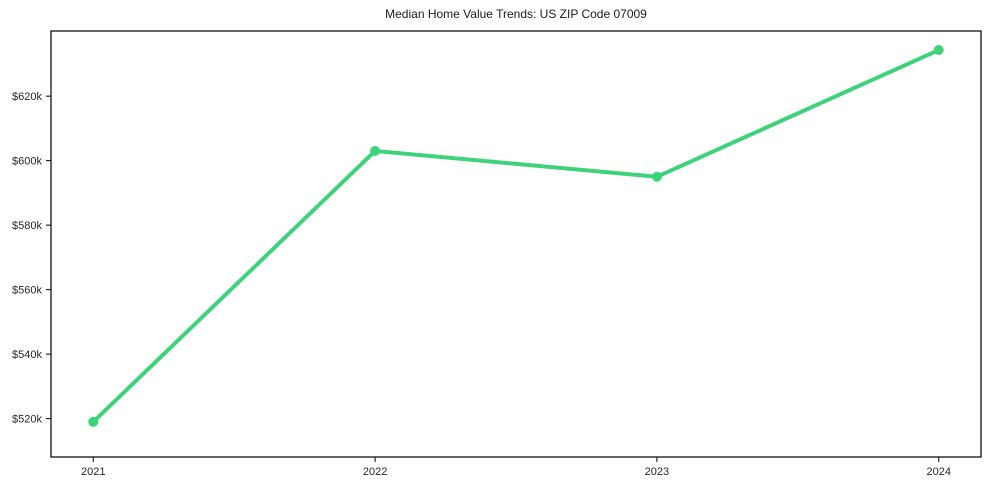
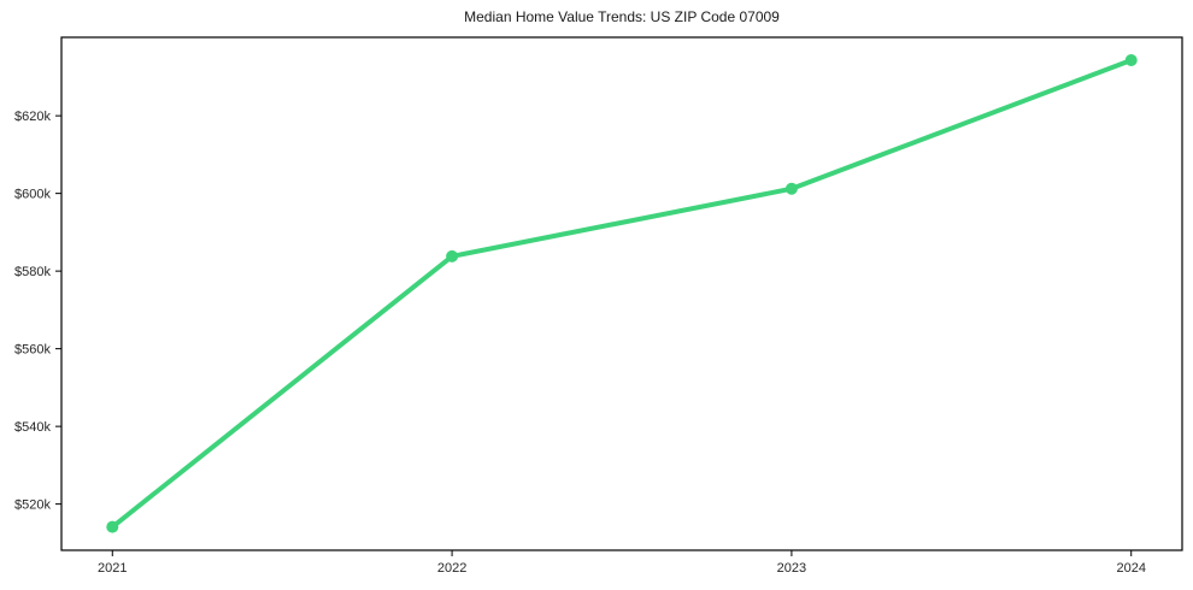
2021: $519k -> $514k
2022: $603k -> $584k
2023: $595k -> $601k
